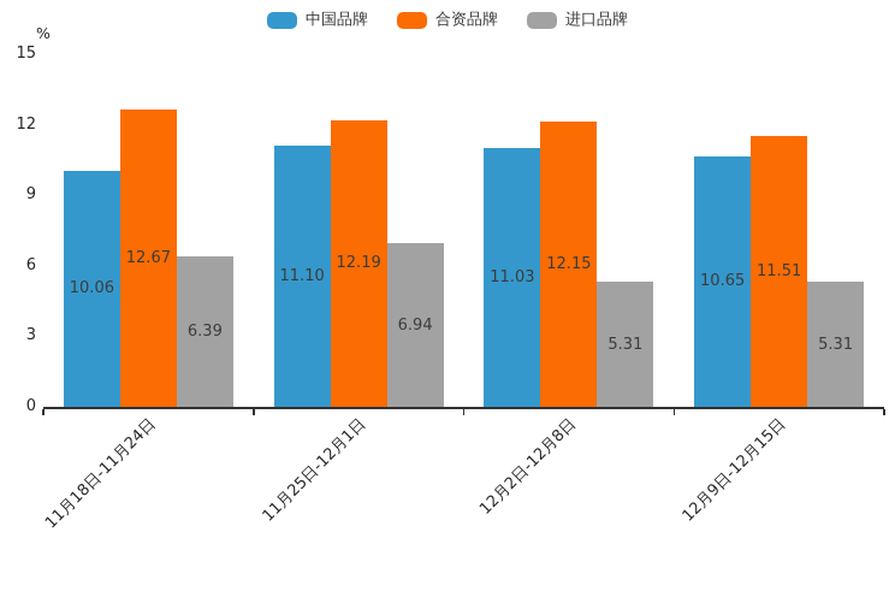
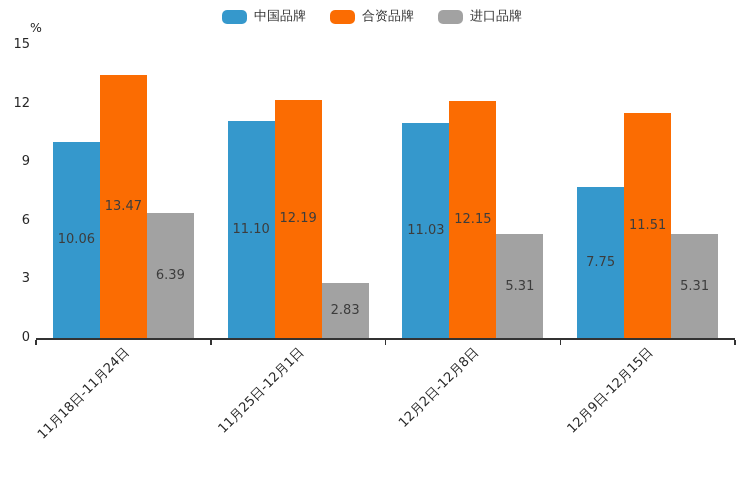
合资品牌/11月18日-11月24日: 12.67 -> 13.47
进口品牌/11月25日-12月1日: 6.94 -> 2.83
中国品牌/12月9日-12月15日: 10.65 -> 7.75
